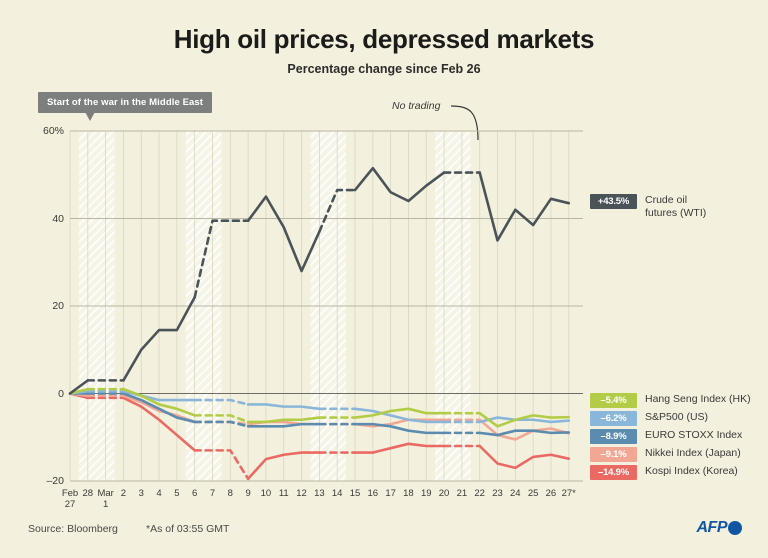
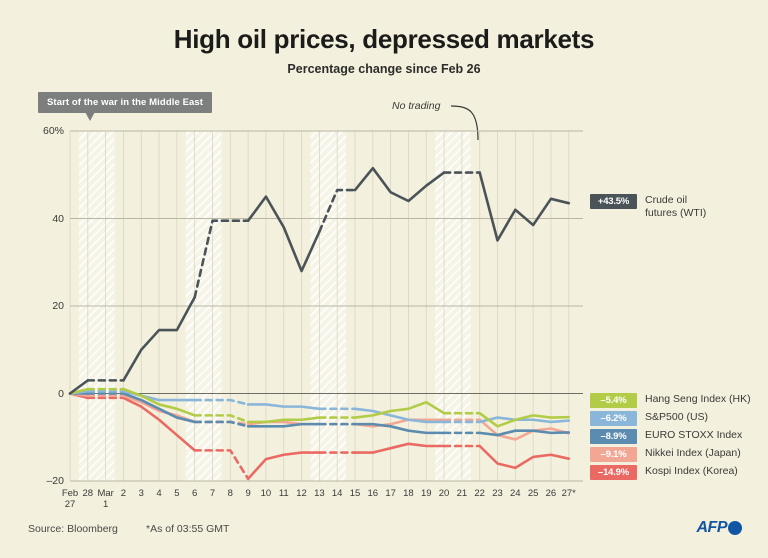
Hang Seng Index (HK)/19: -4% -> -2%
